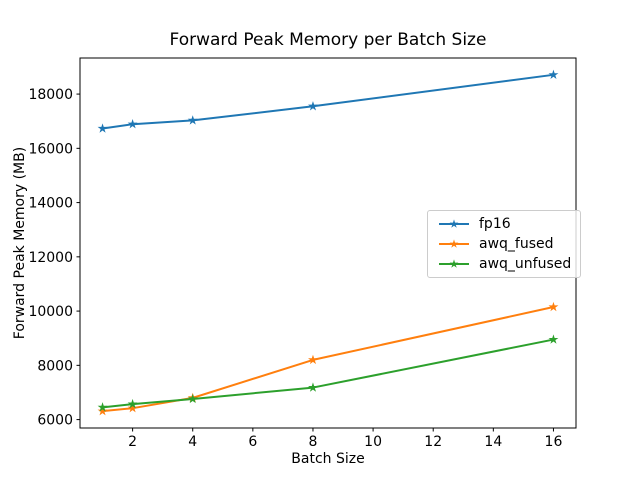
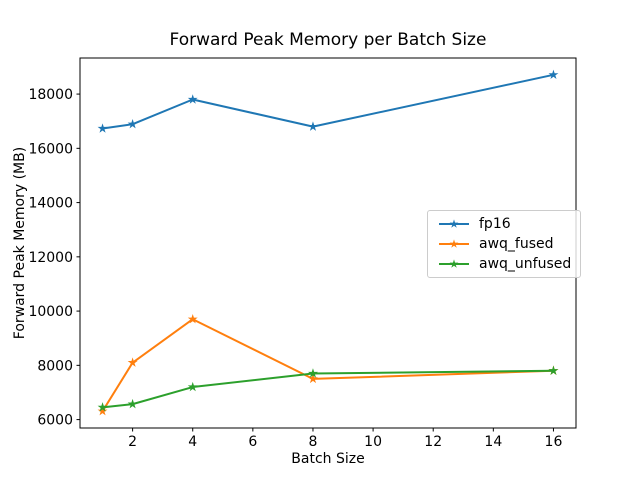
awq_fused/2: 6400 -> 8100
fp16/4: 17000 -> 17800
awq_fused/4: 6800 -> 9700
awq_unfused/4: 6800 -> 7200
fp16/8: 17600 -> 16800
awq_fused/8: 8200 -> 7500
awq_unfused/8: 7200 -> 7700
awq_fused/16: 10200 -> 7800
awq_unfused/16: 9000 -> 7800
